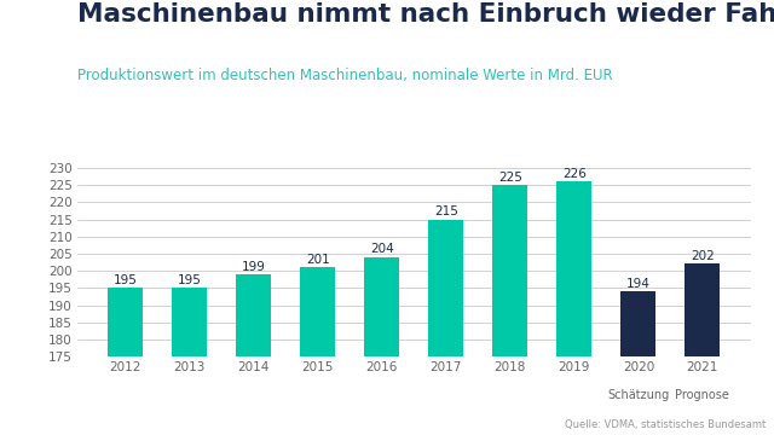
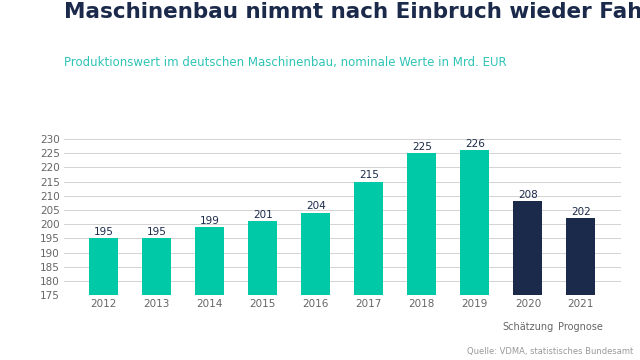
2020: 194 -> 208
